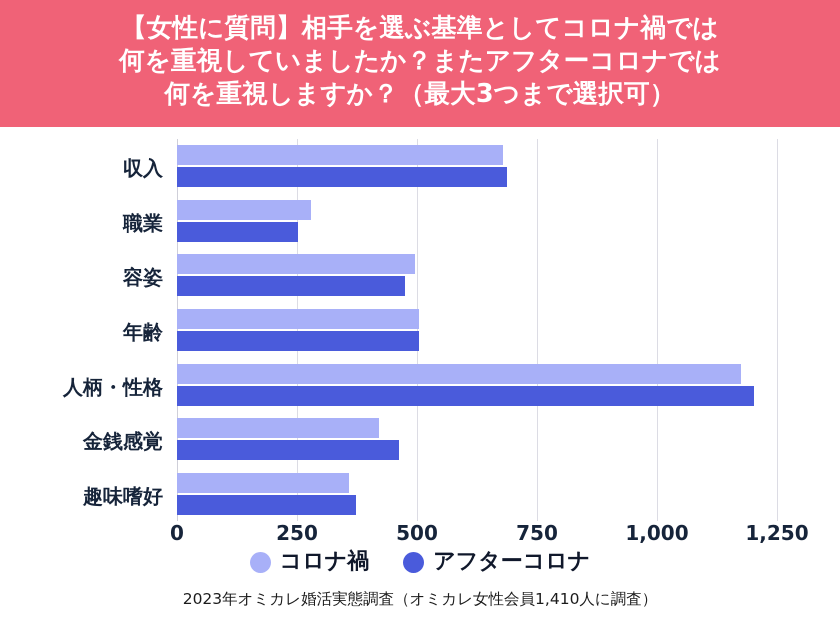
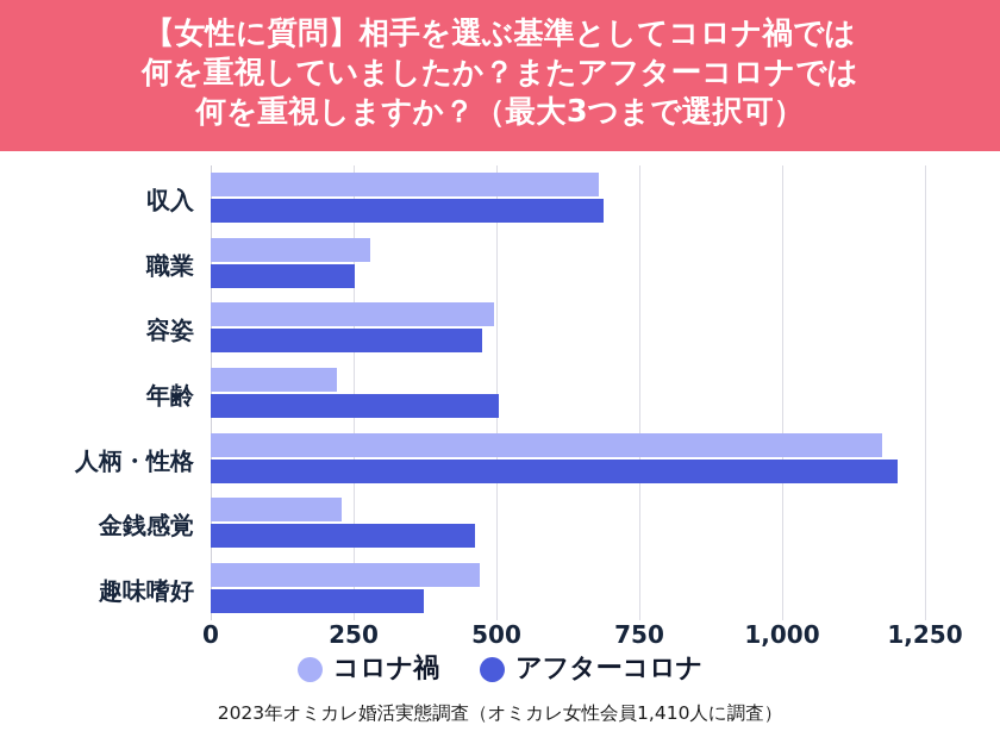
コロナ禍/年齢: 500 -> 220
コロナ禍/金銭感覚: 420 -> 230
コロナ禍/趣味嗜好: 360 -> 470
